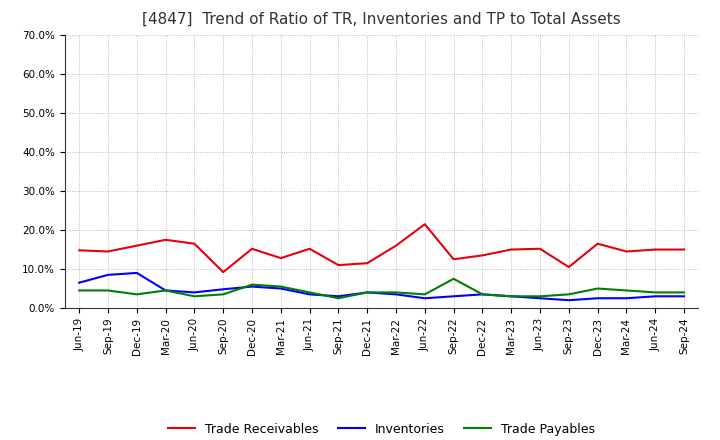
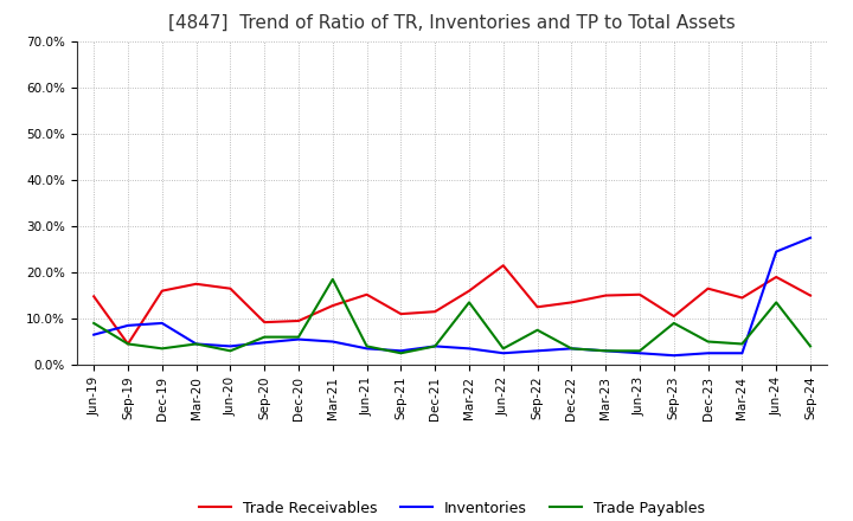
Trade Payables/Jun-19: 4.5% -> 9.0%
Trade Receivables/Sep-19: 14.5% -> 4.5%
Trade Payables/Sep-20: 3.5% -> 6.0%
Trade Receivables/Dec-20: 15.2% -> 9.5%
Trade Payables/Mar-21: 5.5% -> 18.5%
Trade Payables/Mar-22: 4.0% -> 13.5%
Trade Payables/Sep-23: 3.5% -> 9.0%
Trade Receivables/Jun-24: 15.0% -> 19.0%
Inventories/Jun-24: 3.0% -> 24.5%
Trade Payables/Jun-24: 4.0% -> 13.5%
Inventories/Sep-24: 3.0% -> 27.5%
